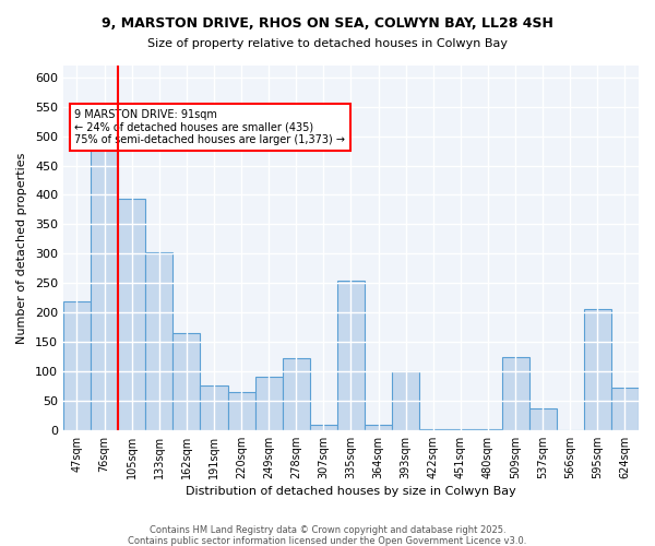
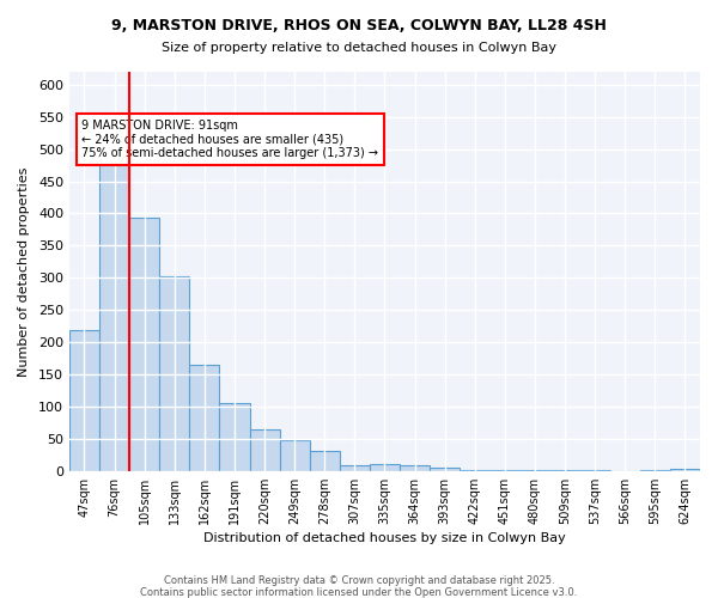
191sqm: 76 -> 106
249sqm: 90 -> 48
278sqm: 122 -> 31
335sqm: 254 -> 10
393sqm: 100 -> 5
509sqm: 124 -> 1
537sqm: 36 -> 1
595sqm: 206 -> 1
624sqm: 72 -> 4
